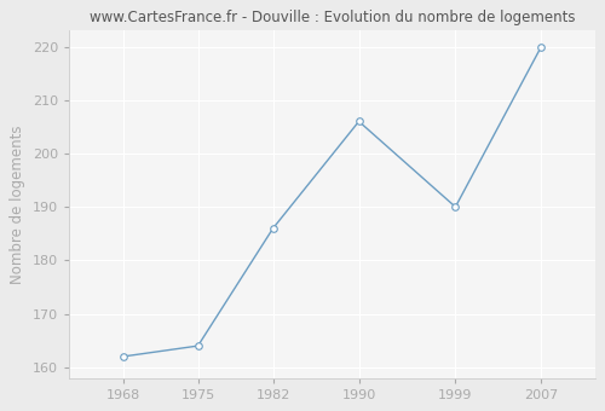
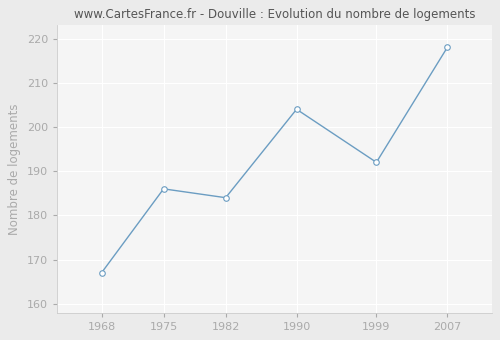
1968: 162 -> 167
1975: 164 -> 186
1982: 186 -> 184
1990: 206 -> 204
1999: 190 -> 192
2007: 220 -> 218
